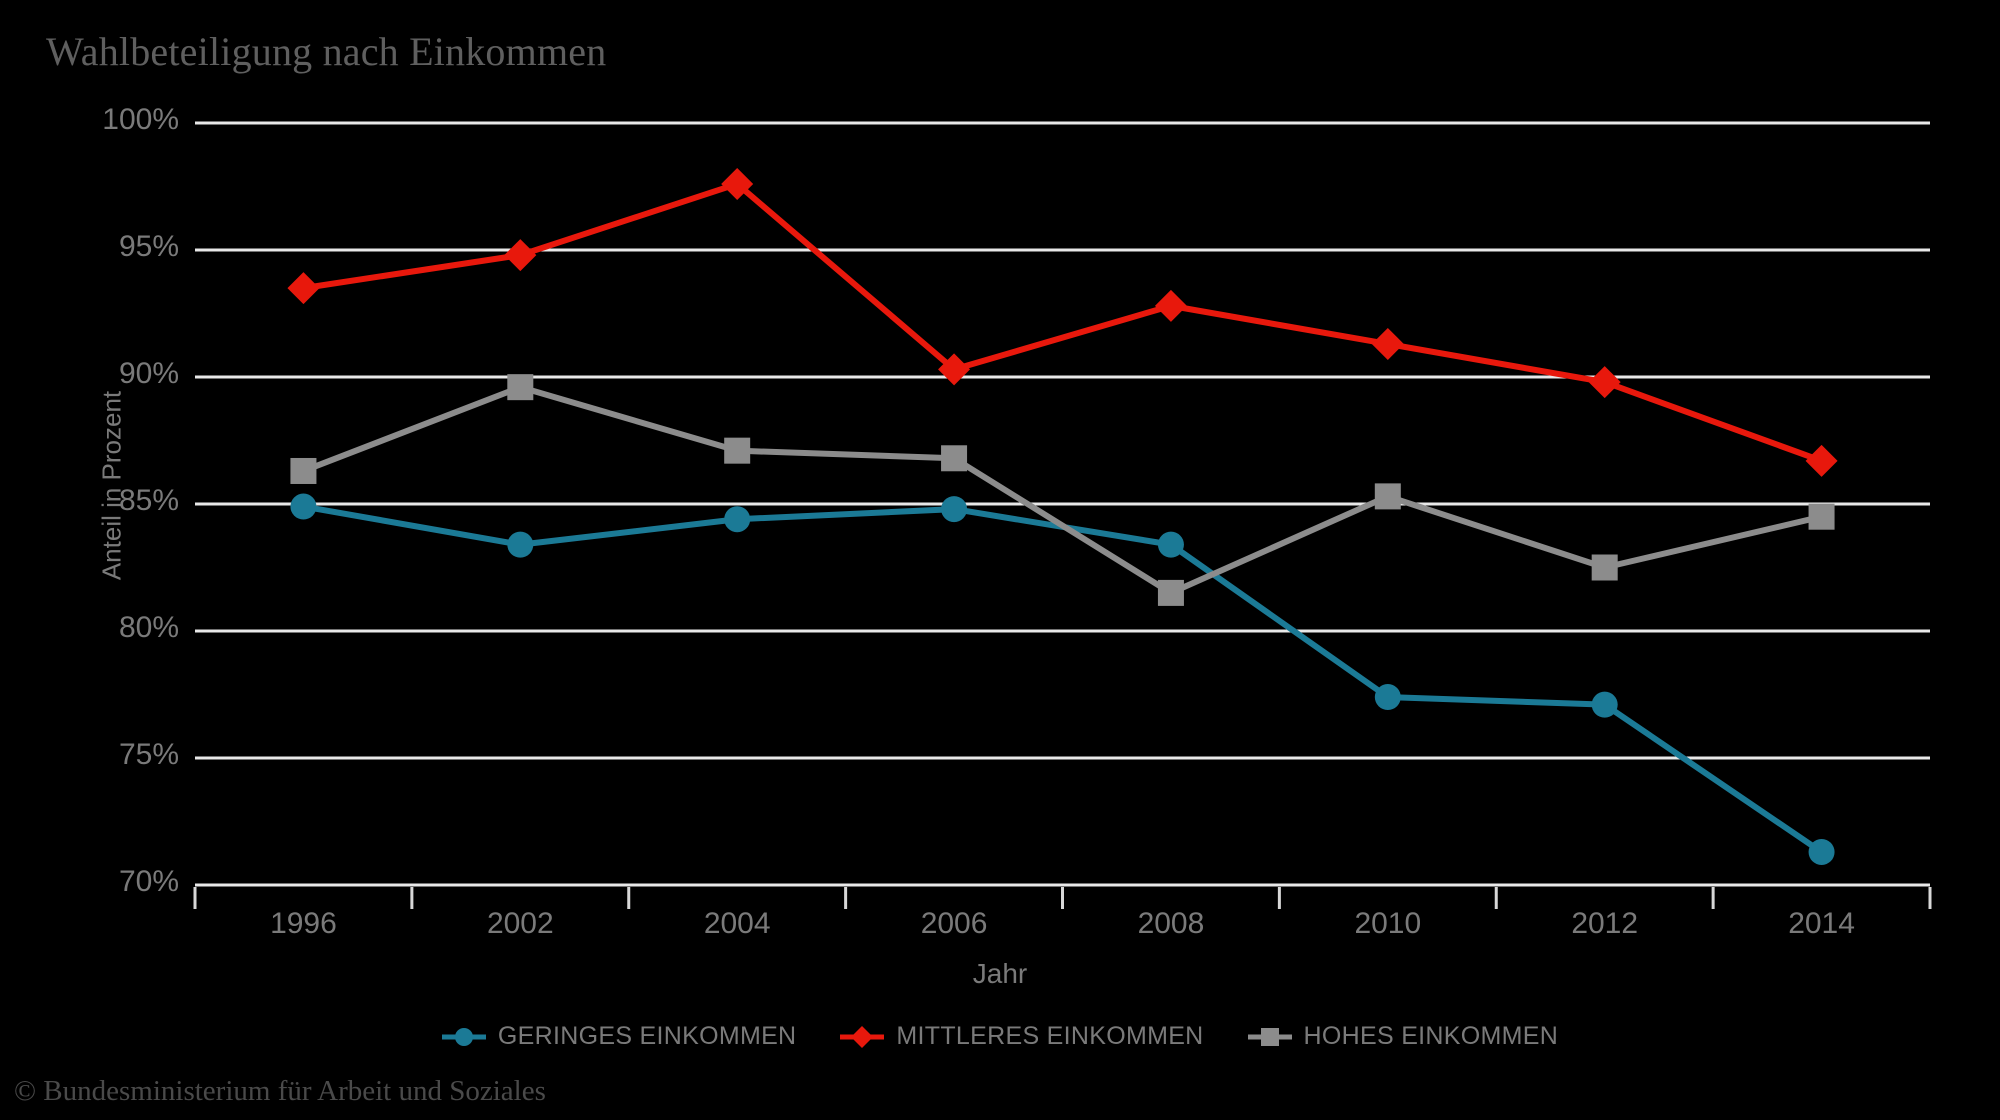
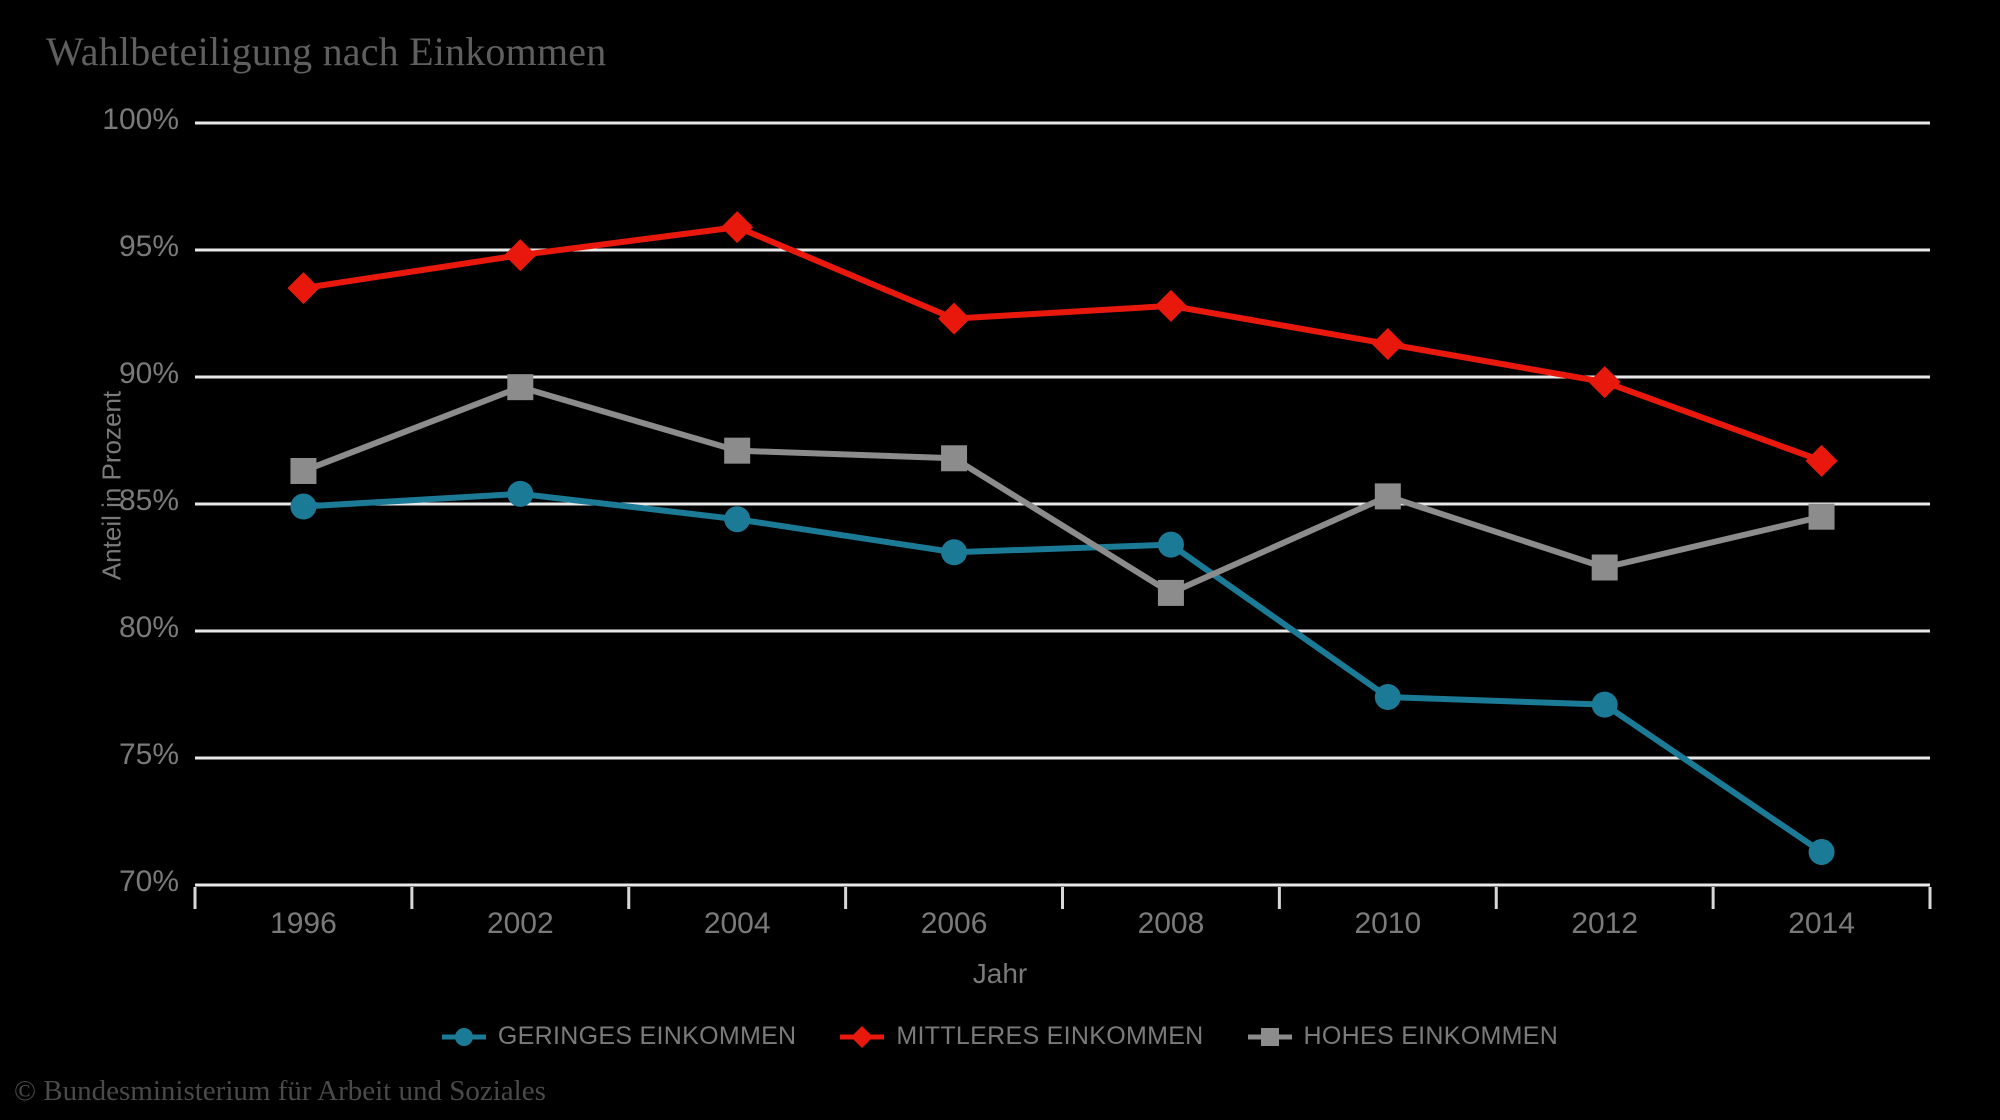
GERINGES EINKOMMEN/2002: 83.4% -> 85.4%
MITTLERES EINKOMMEN/2004: 97.6% -> 95.9%
GERINGES EINKOMMEN/2006: 84.8% -> 83.1%
MITTLERES EINKOMMEN/2006: 90.3% -> 92.3%
